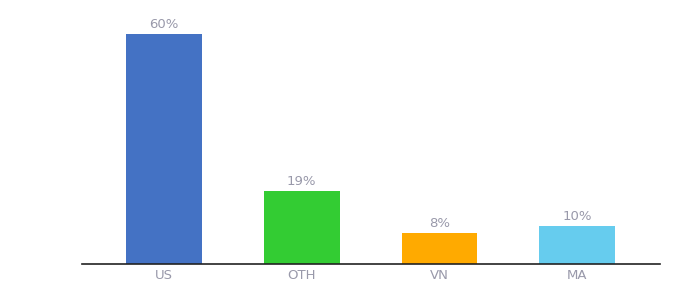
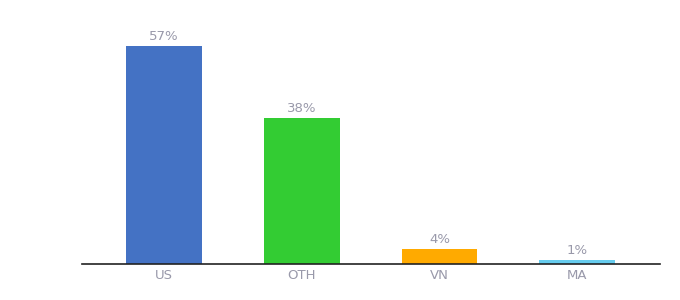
US: 60% -> 57%
OTH: 19% -> 38%
VN: 8% -> 4%
MA: 10% -> 1%
